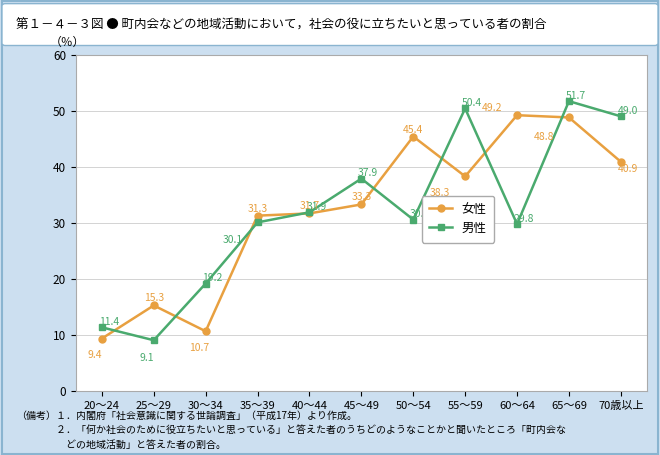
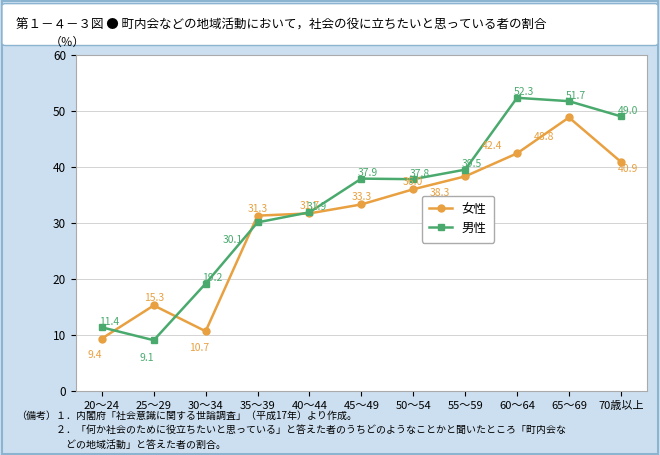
女性/50～54: 45.4 -> 36.0
男性/50～54: 30.6 -> 37.8
男性/55～59: 50.4 -> 39.5
女性/60～64: 49.2 -> 42.4
男性/60～64: 29.8 -> 52.3
